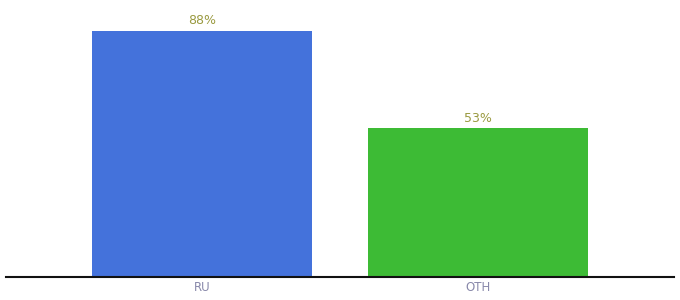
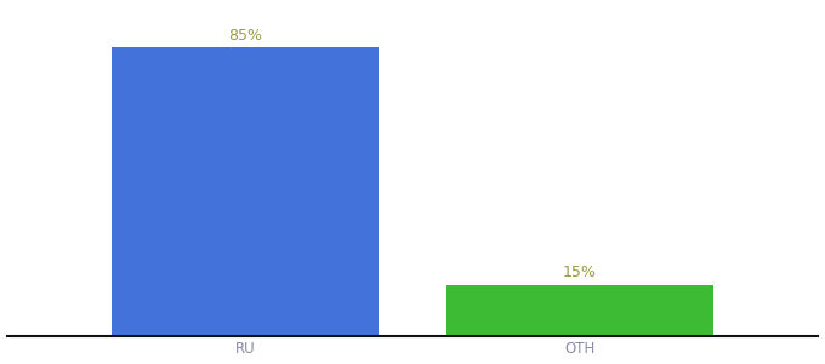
RU: 88% -> 85%
OTH: 53% -> 15%
